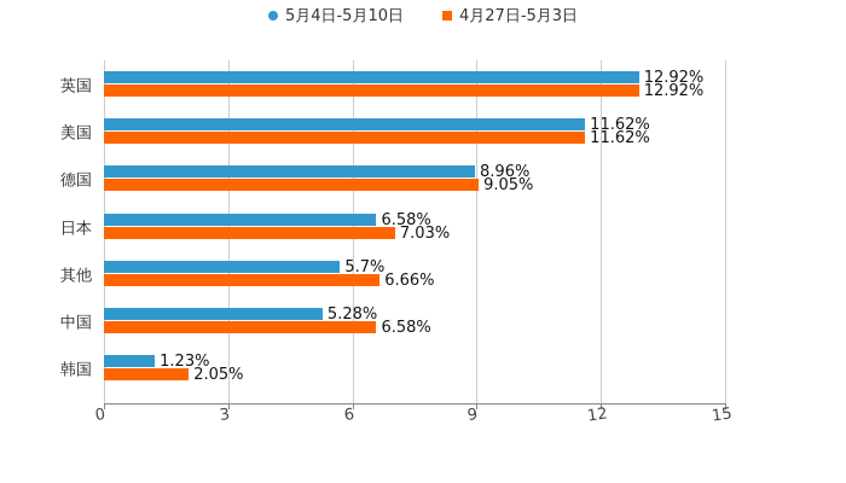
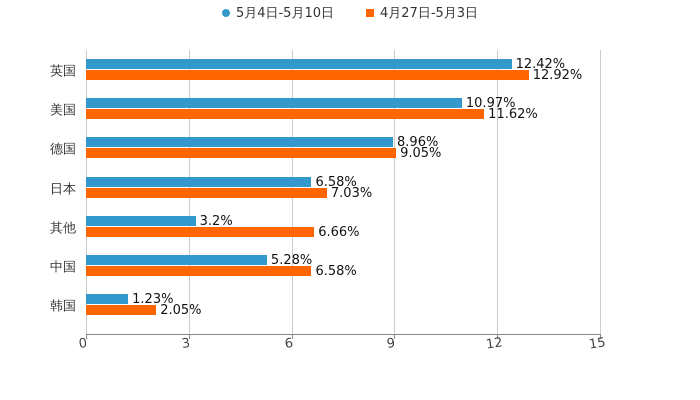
5月4日-5月10日/英国: 12.92% -> 12.42%
5月4日-5月10日/美国: 11.62% -> 10.97%
5月4日-5月10日/其他: 5.7% -> 3.2%
